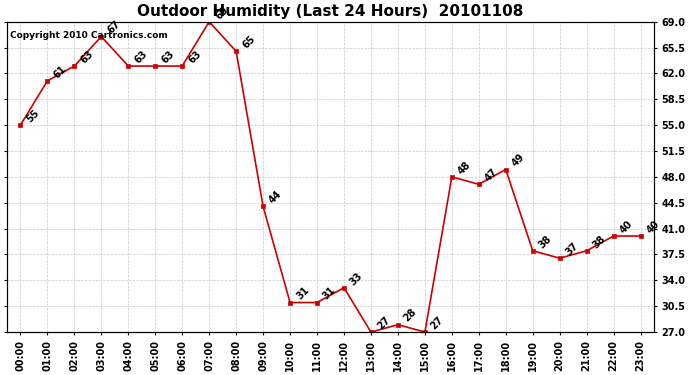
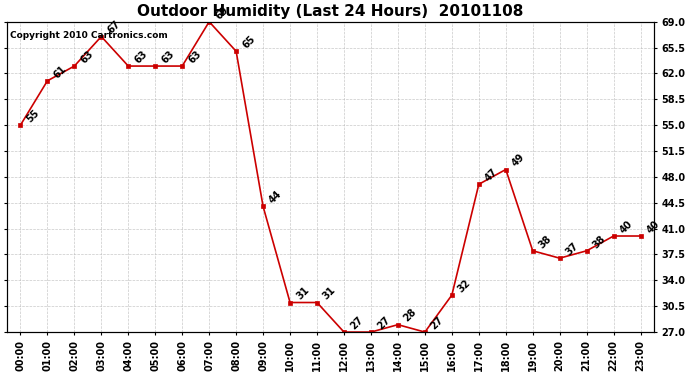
12:00: 33 -> 27
16:00: 48 -> 32
